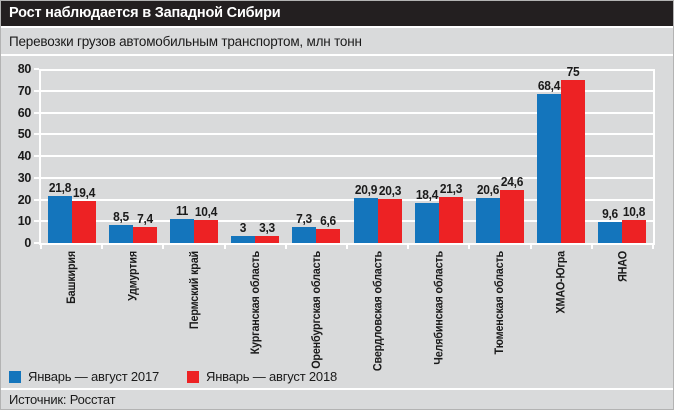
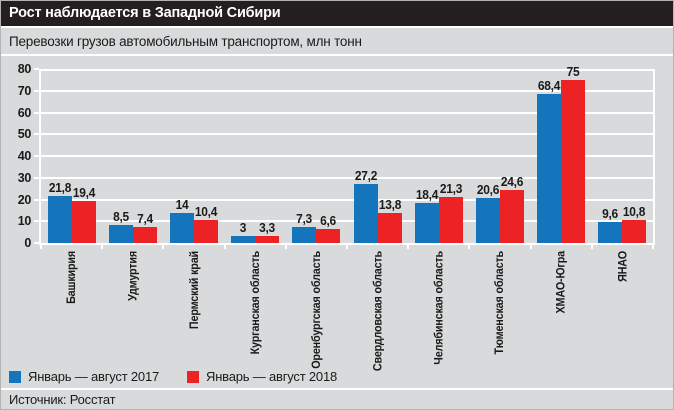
Январь — август 2017/Пермский край: 11 -> 14
Январь — август 2017/Свердловская область: 20,9 -> 27,2
Январь — август 2018/Свердловская область: 20,3 -> 13,8
